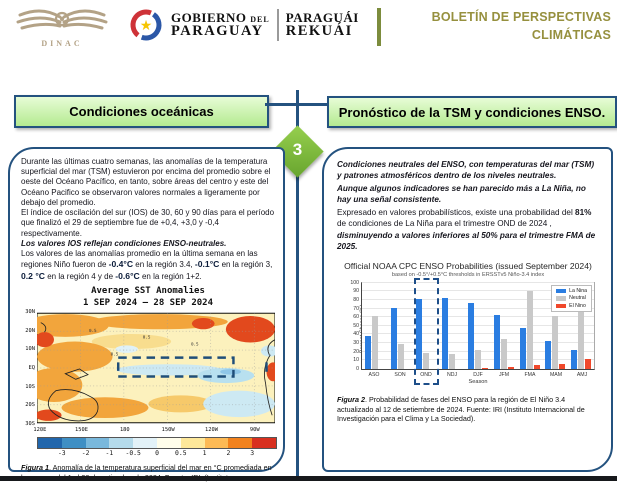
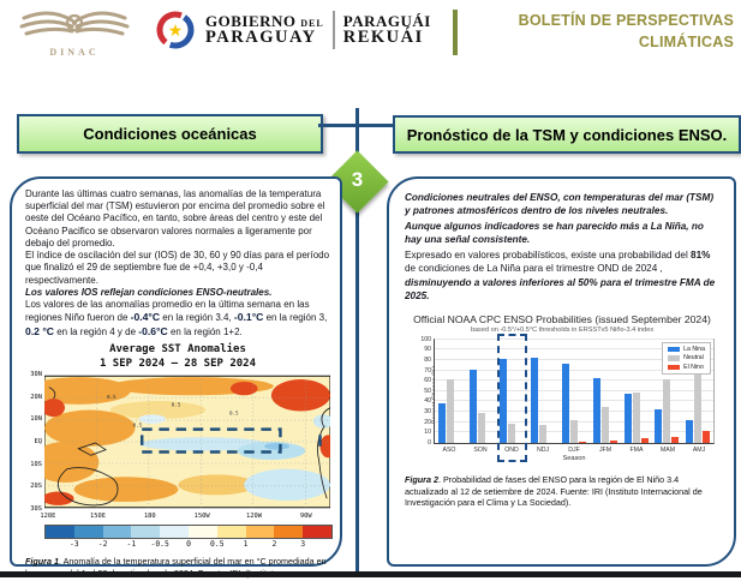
Neutral/FMA: 90 -> 50
